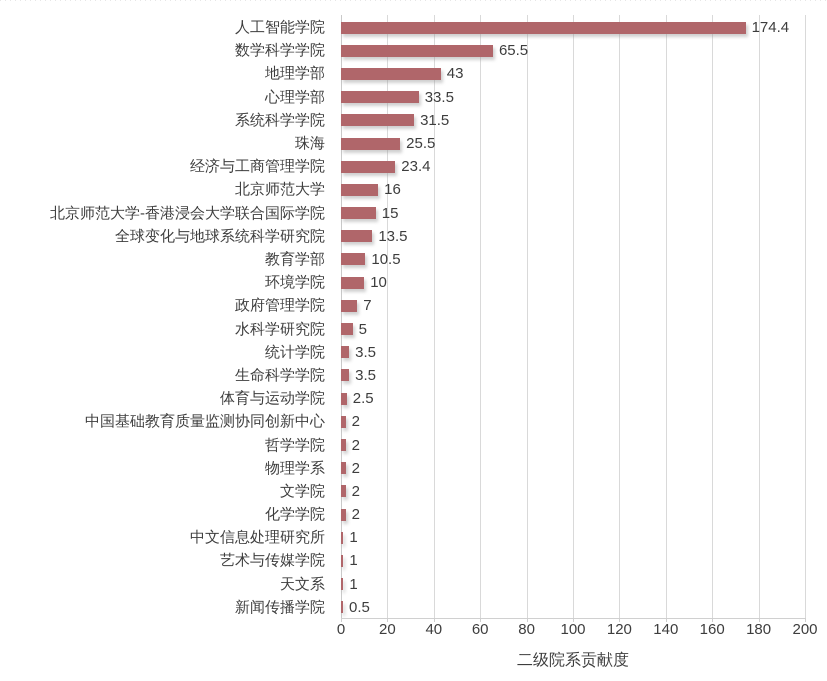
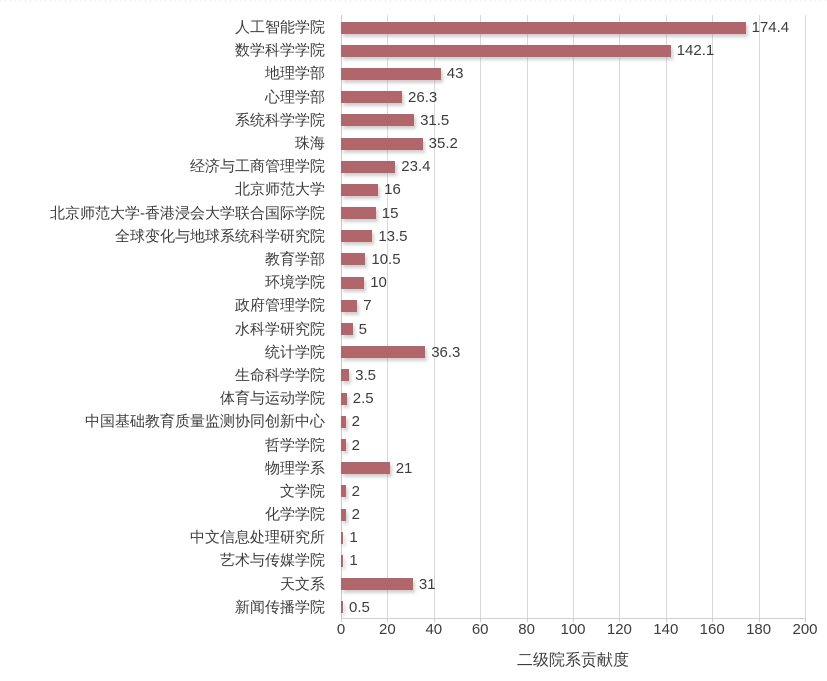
数学科学学院: 65.5 -> 142.1
心理学部: 33.5 -> 26.3
珠海: 25.5 -> 35.2
统计学院: 3.5 -> 36.3
物理学系: 2 -> 21
天文系: 1 -> 31
